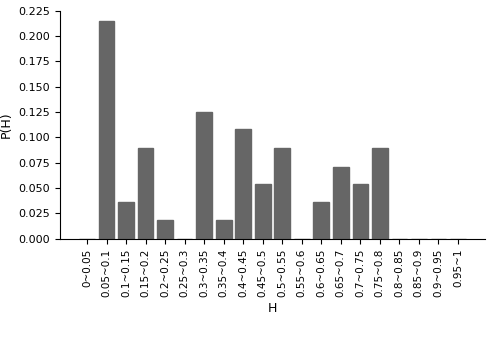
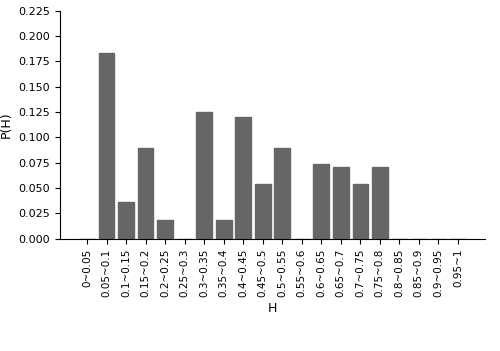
0.05~0.1: 0.215 -> 0.183
0.4~0.45: 0.108 -> 0.120
0.6~0.65: 0.036 -> 0.074
0.75~0.8: 0.089 -> 0.071
